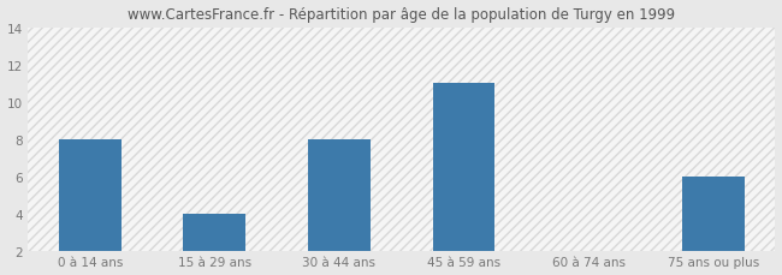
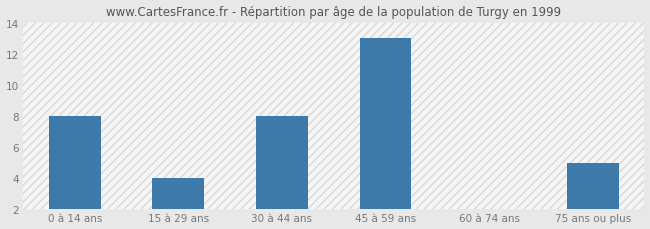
45 à 59 ans: 11 -> 13
75 ans ou plus: 6 -> 5
